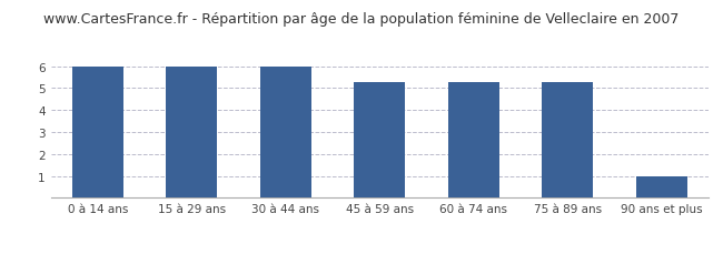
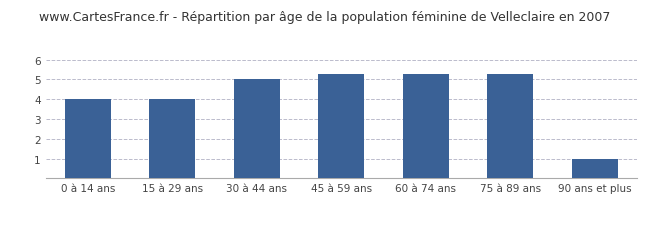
0 à 14 ans: 6.0 -> 4.0
15 à 29 ans: 6.0 -> 4.0
30 à 44 ans: 6.0 -> 5.0
